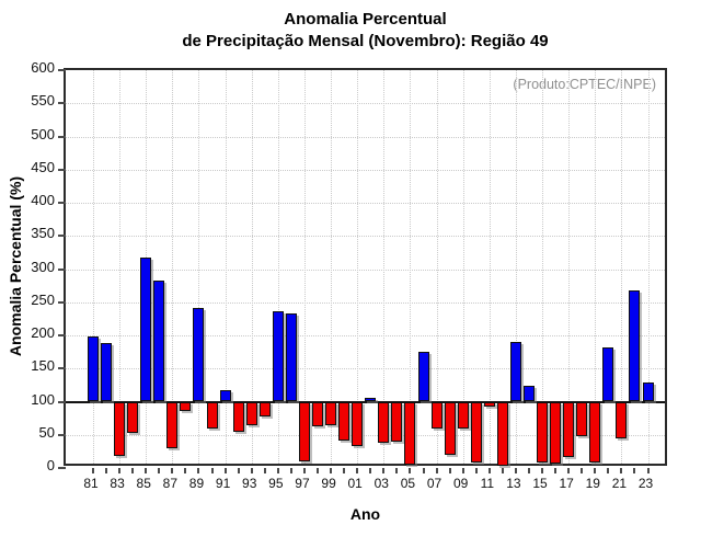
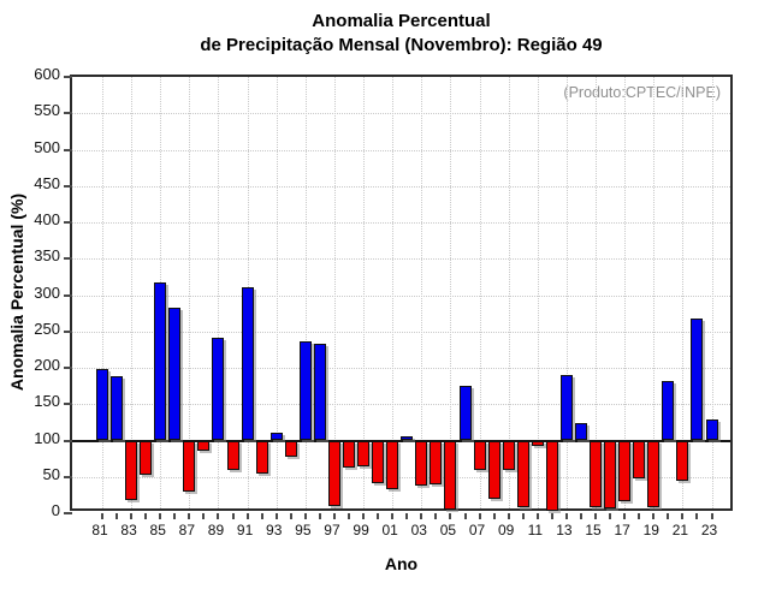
91: 120 -> 310
93: 60 -> 110
